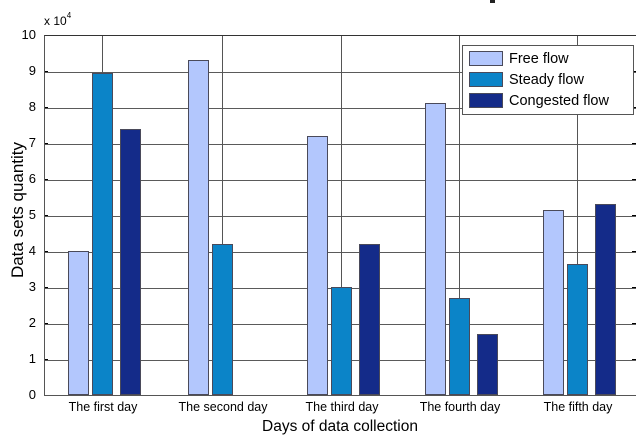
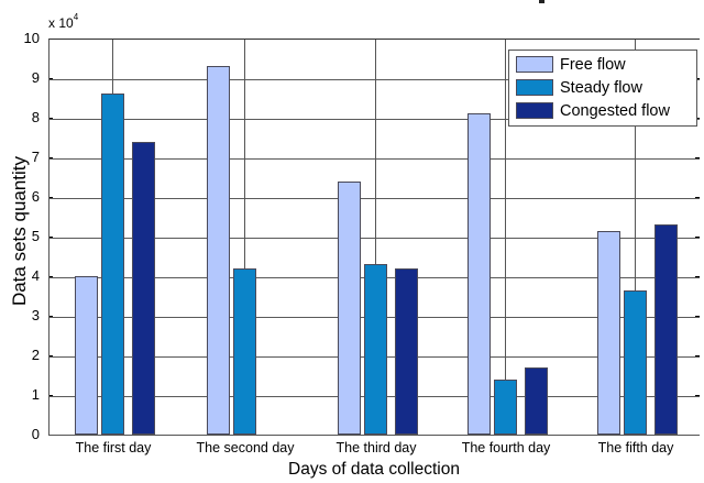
Steady flow/The first day: 8.9 -> 8.6
Free flow/The third day: 7.2 -> 6.4
Steady flow/The third day: 3.0 -> 4.3
Steady flow/The fourth day: 2.7 -> 1.4
